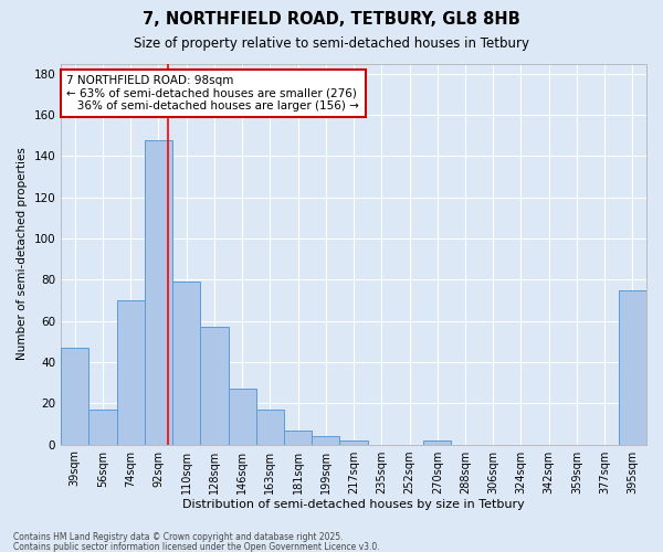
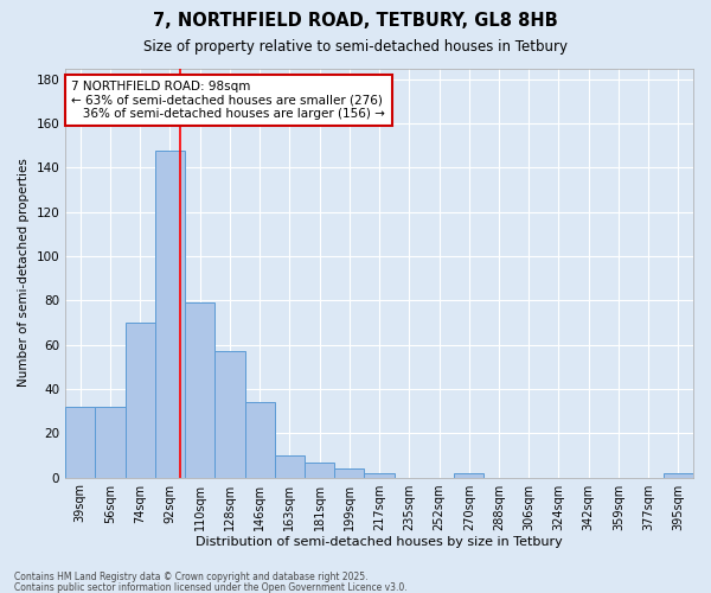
39sqm: 47 -> 32
56sqm: 17 -> 32
146sqm: 27 -> 34
163sqm: 17 -> 10
395sqm: 75 -> 2
